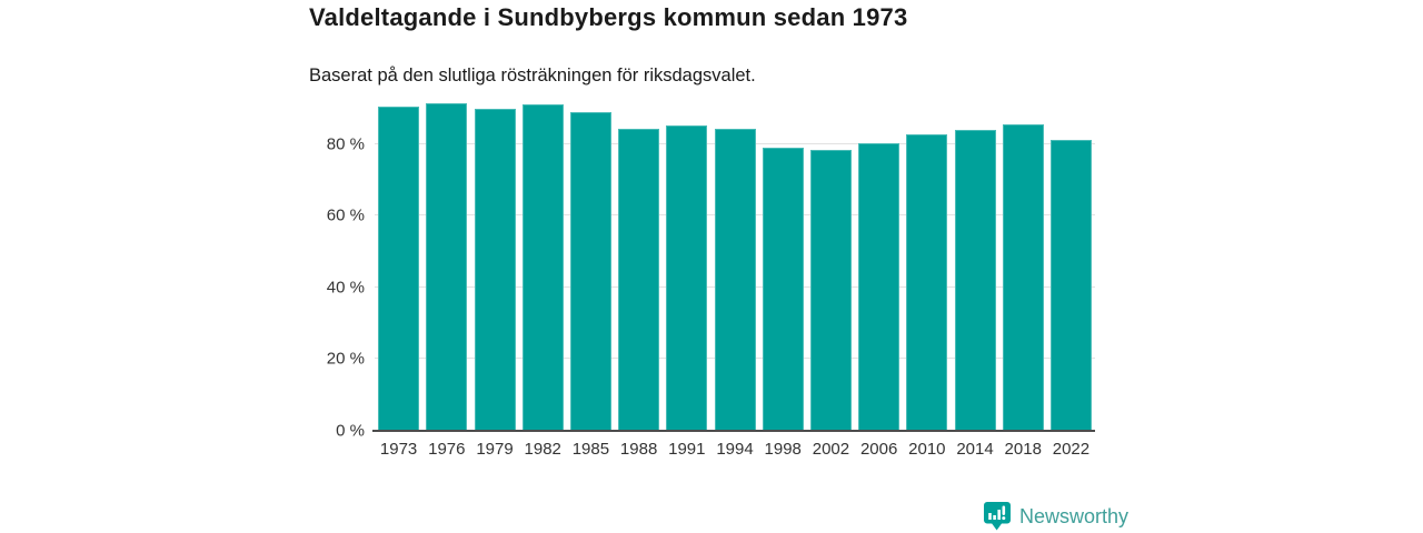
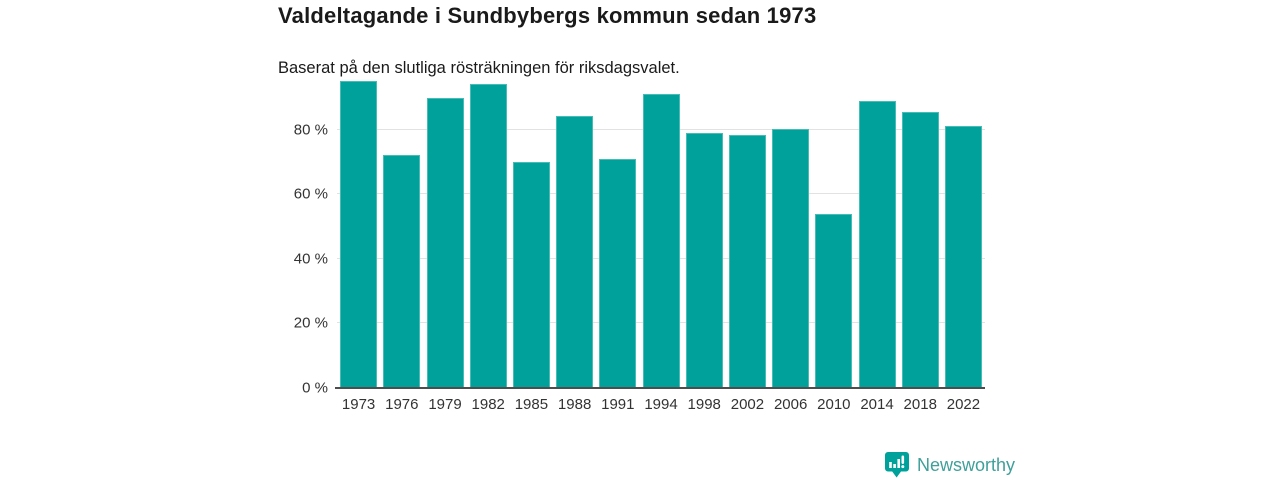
1973: 90% -> 95%
1976: 91% -> 72%
1982: 91% -> 94%
1985: 89% -> 70%
1991: 85% -> 71%
1994: 84% -> 91%
2010: 83% -> 54%
2014: 84% -> 89%
